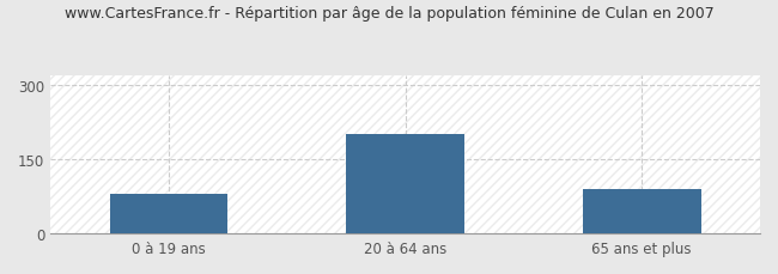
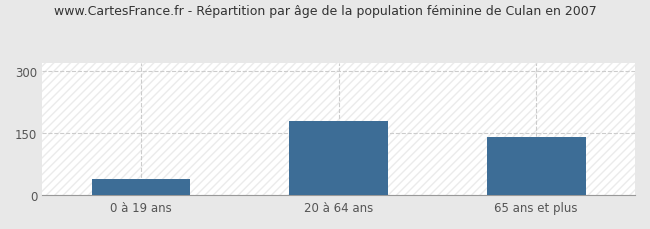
0 à 19 ans: 80 -> 40
20 à 64 ans: 200 -> 180
65 ans et plus: 90 -> 140
